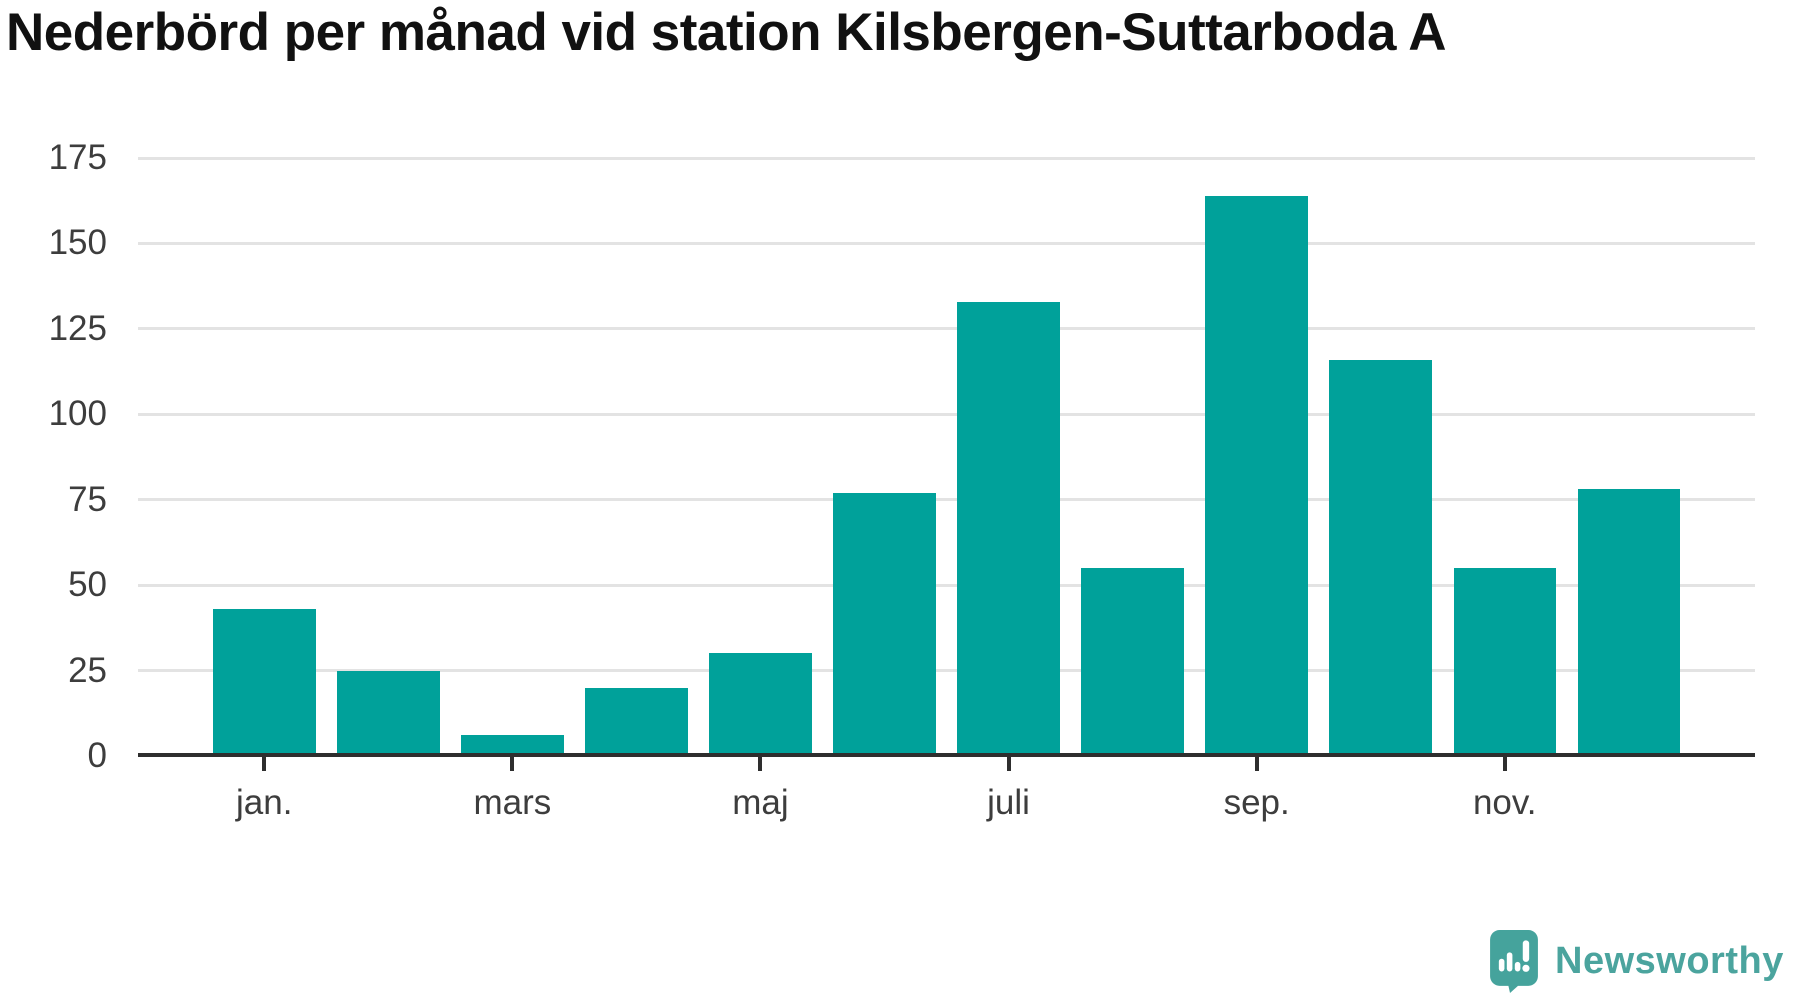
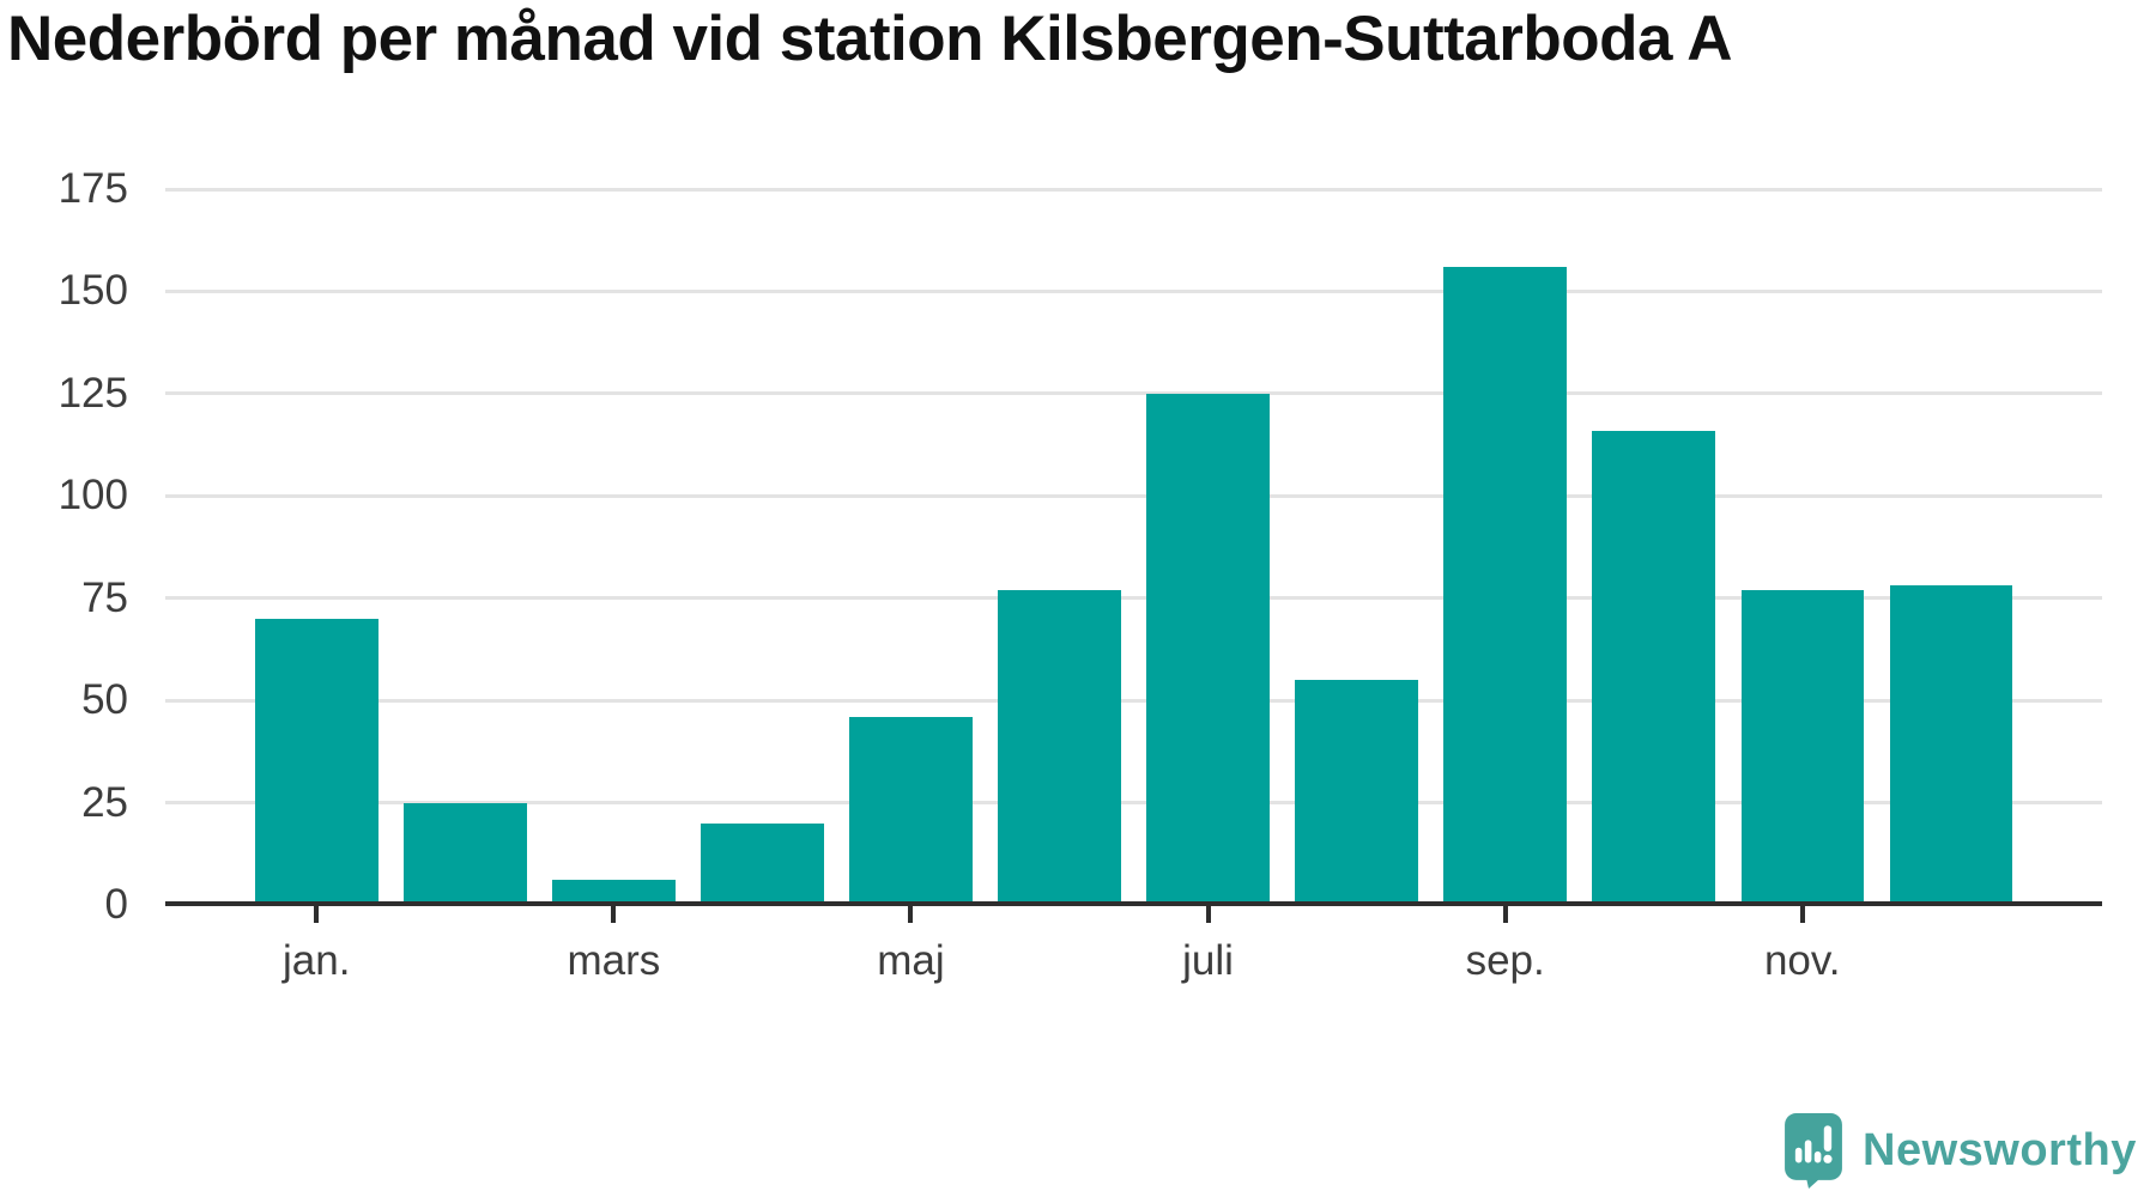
jan.: 43 -> 70
maj: 30 -> 46
juli: 133 -> 125
sep.: 164 -> 156
nov.: 55 -> 77
